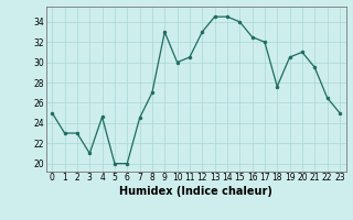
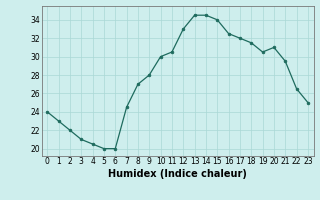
0: 25.0 -> 24.0
2: 23.0 -> 22.0
4: 24.6 -> 20.5
9: 33.0 -> 28.0
18: 27.6 -> 31.5
